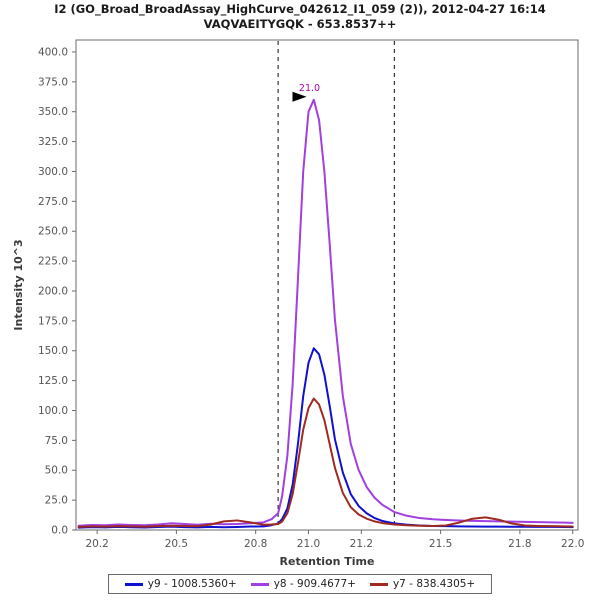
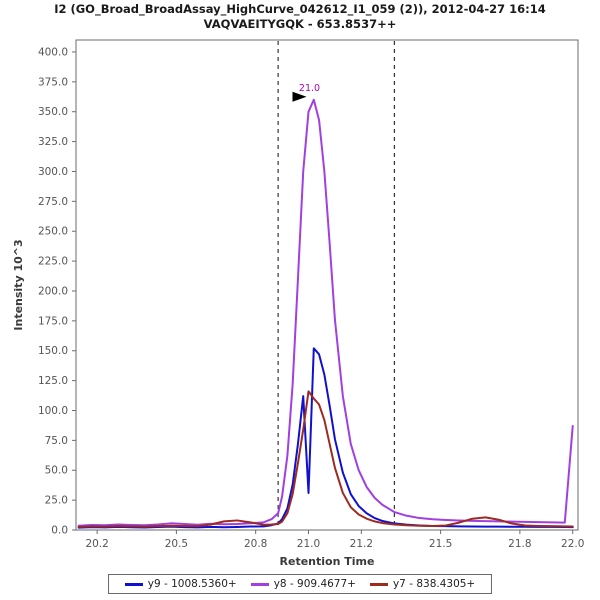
y9 - 1008.5360+/21.0: 140 -> 31
y7 - 838.4305+/21.0: 102 -> 116
y8 - 909.4677+/22.0: 6 -> 87
